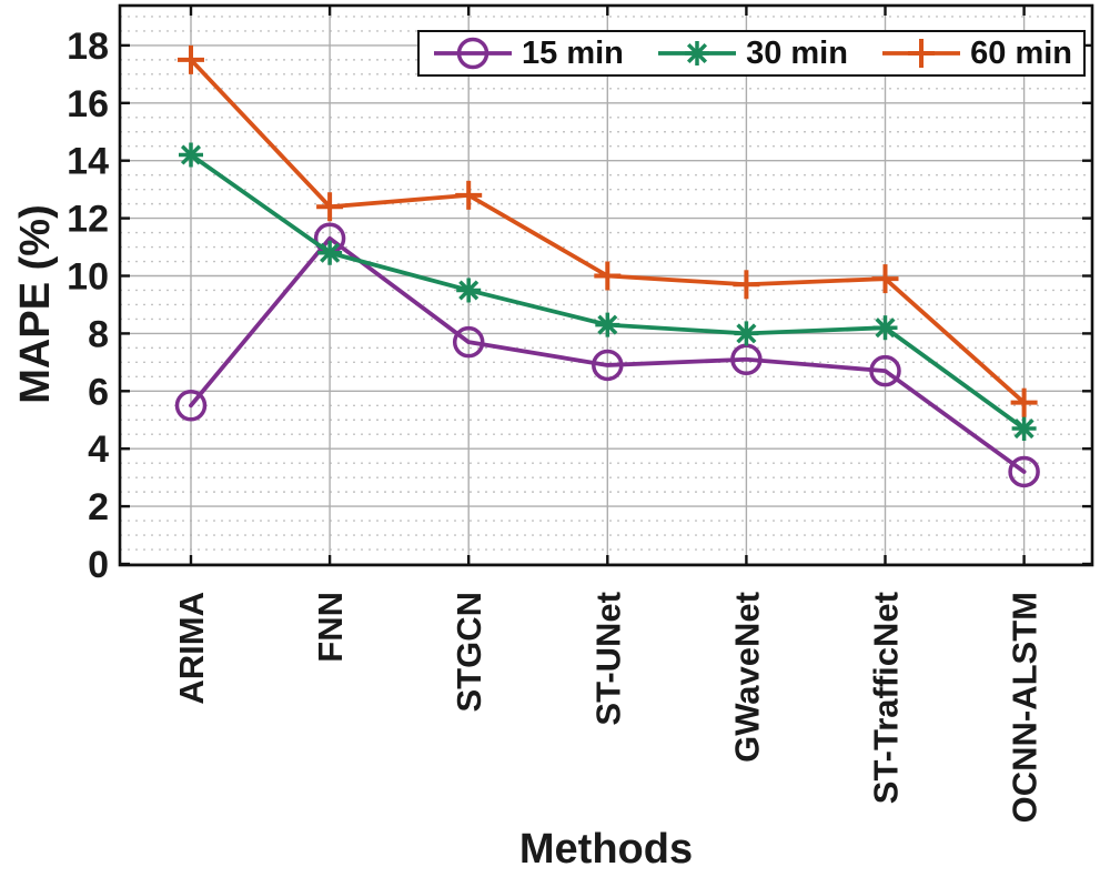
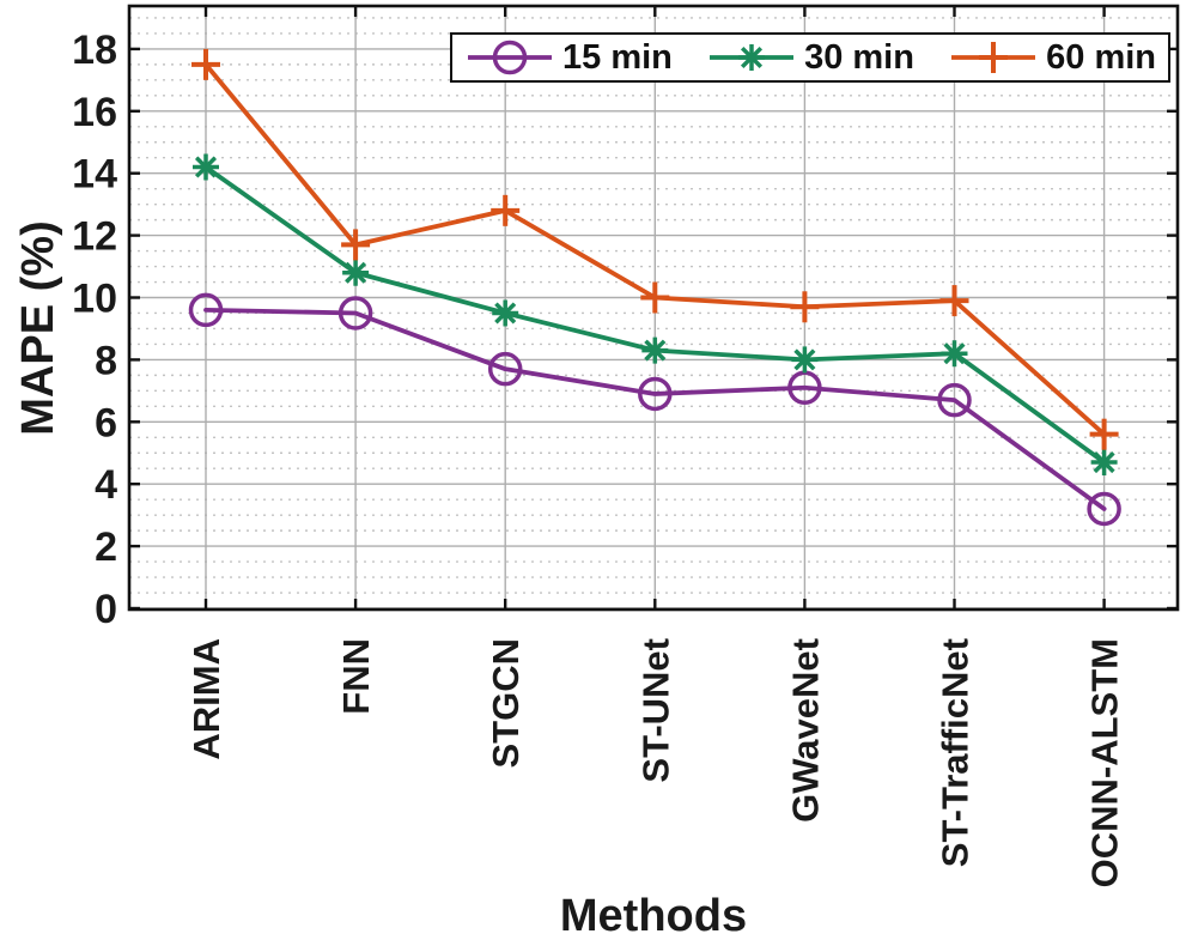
15 min/ARIMA: 5.5 -> 9.6
15 min/FNN: 11.3 -> 9.5
60 min/FNN: 12.4 -> 11.7
